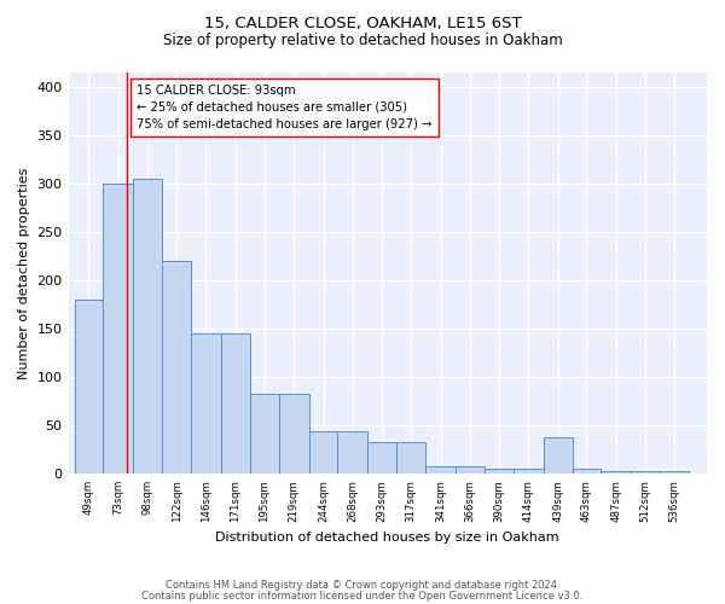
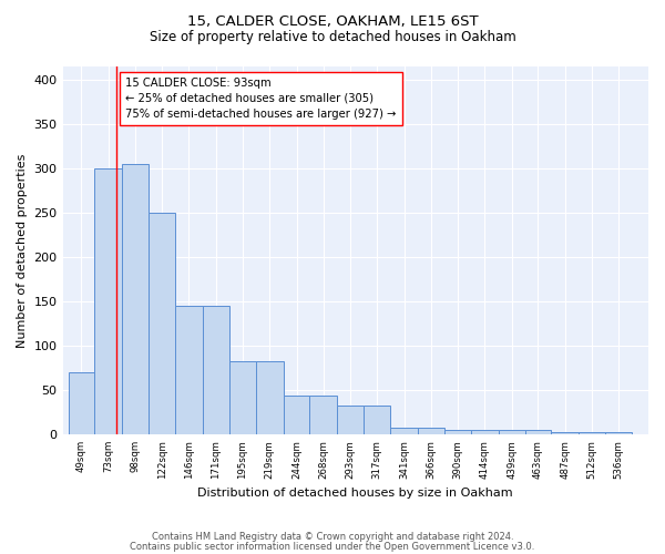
49sqm: 180 -> 70
122sqm: 220 -> 250
439sqm: 38 -> 5
